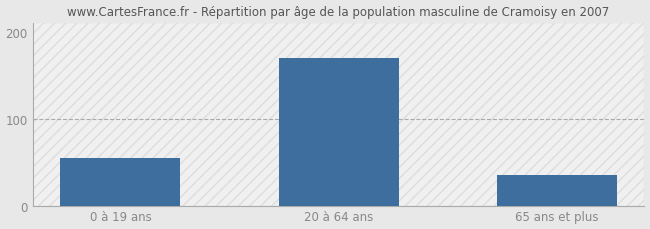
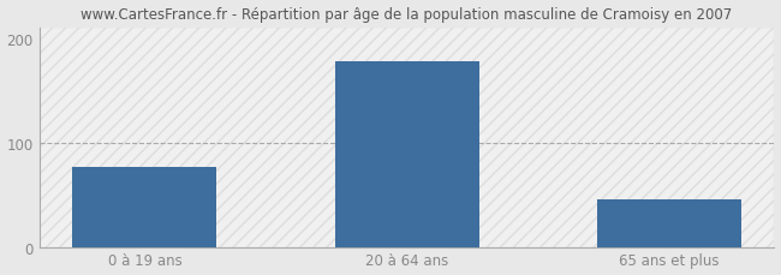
0 à 19 ans: 55 -> 76
20 à 64 ans: 170 -> 178
65 ans et plus: 35 -> 46
